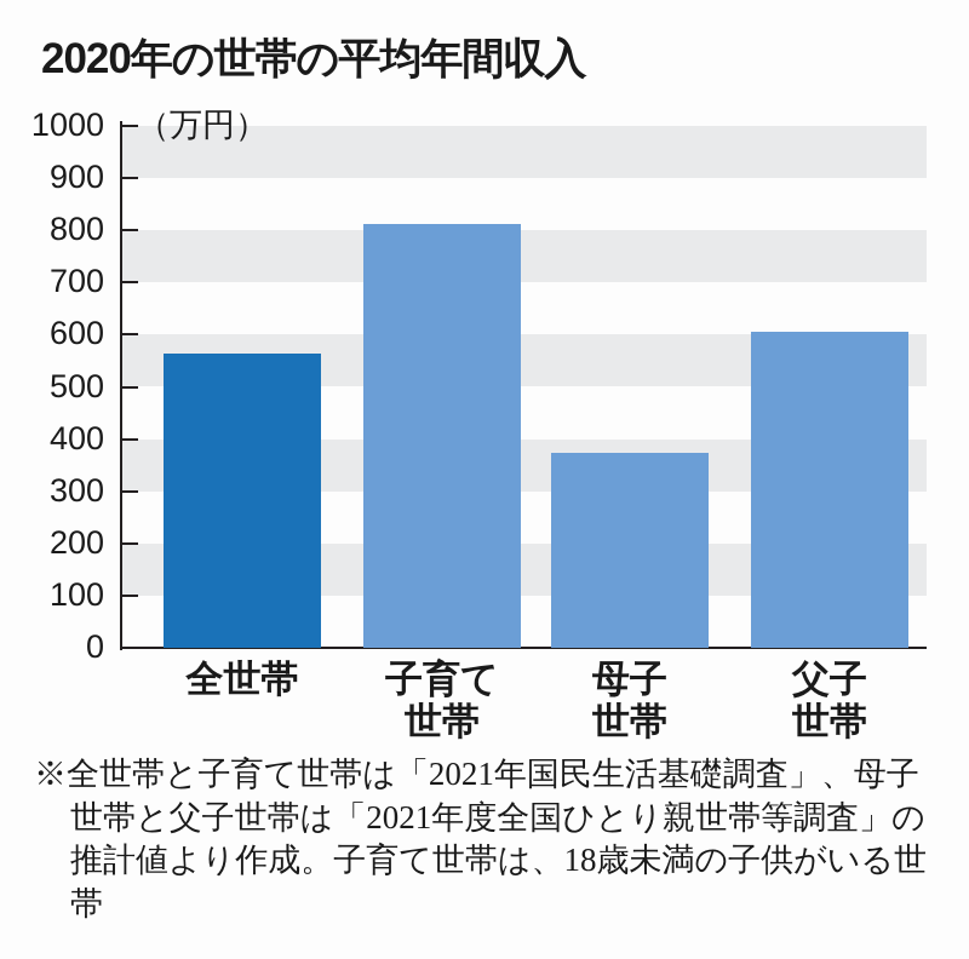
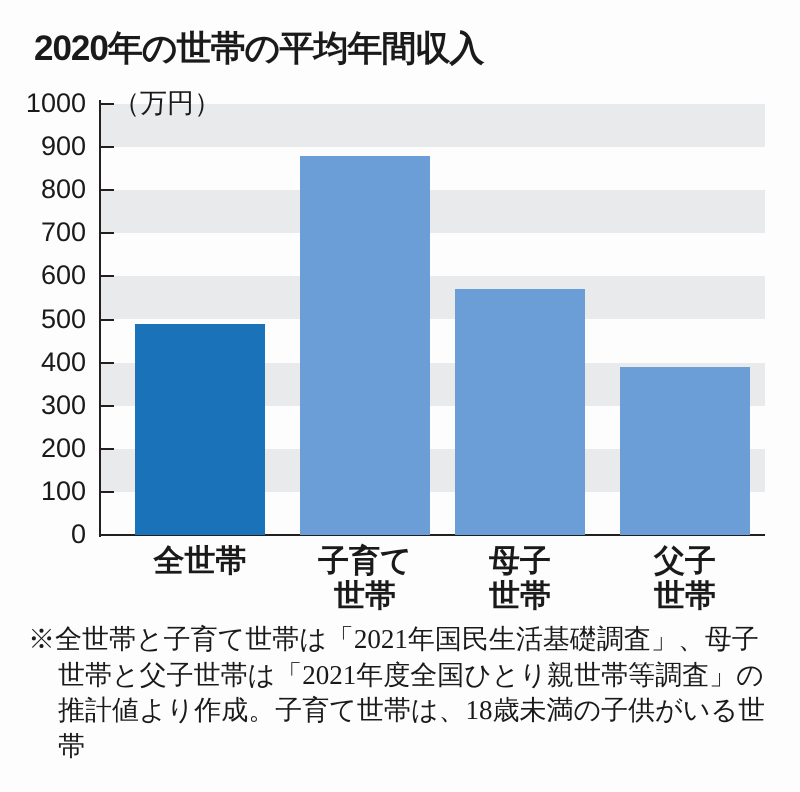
全世帯: 560 -> 490
子育て 世帯: 810 -> 880
母子 世帯: 370 -> 570
父子 世帯: 610 -> 390
